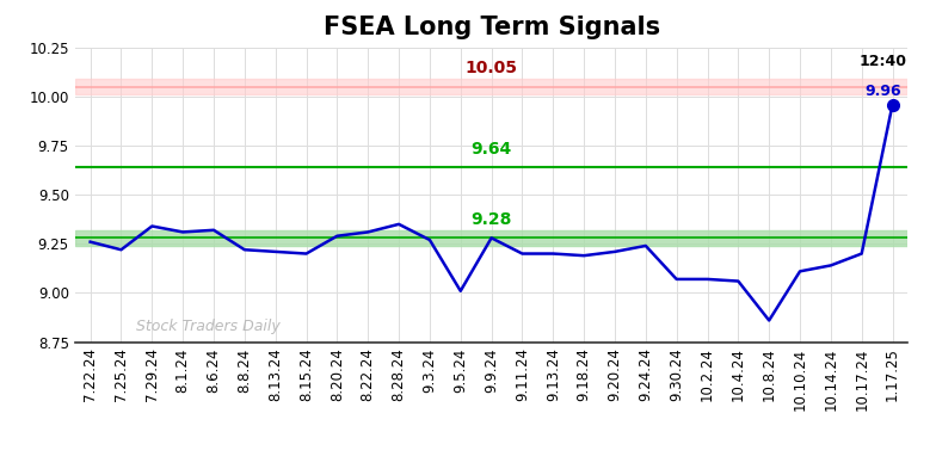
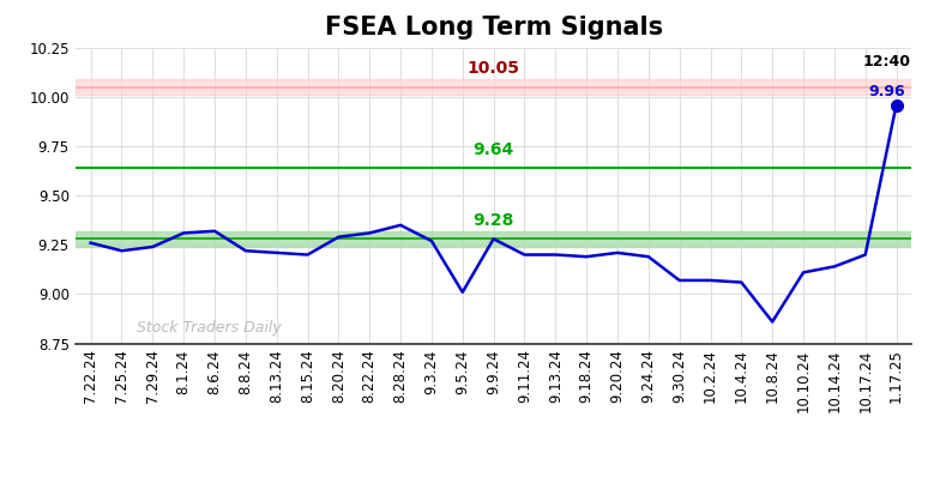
7.29.24: 9.34 -> 9.24
9.24.24: 9.24 -> 9.19
